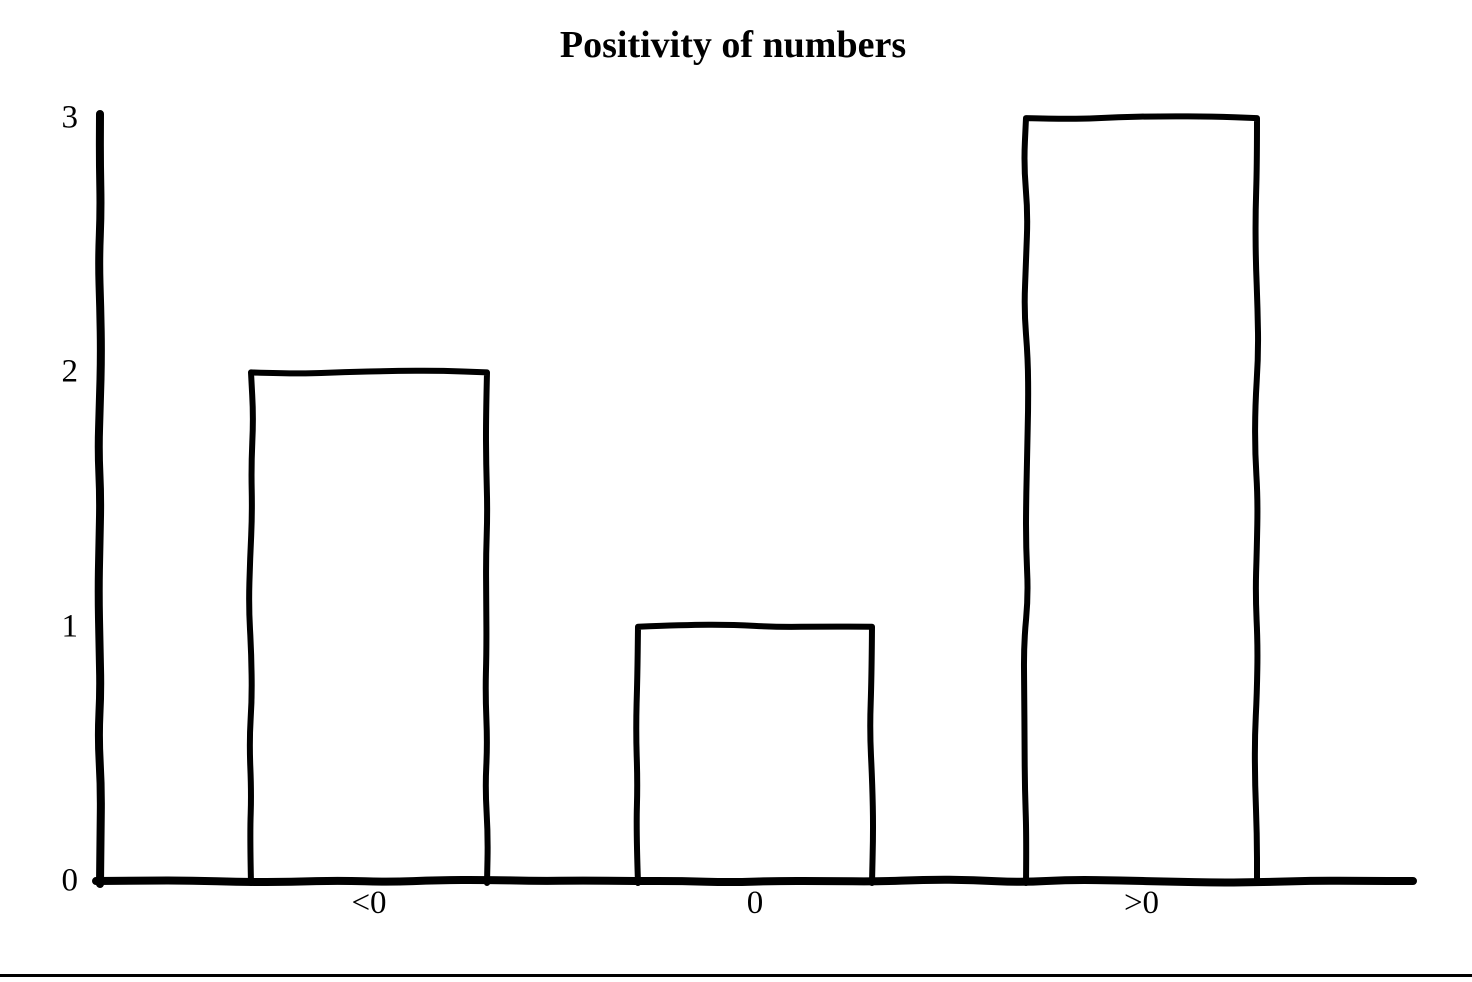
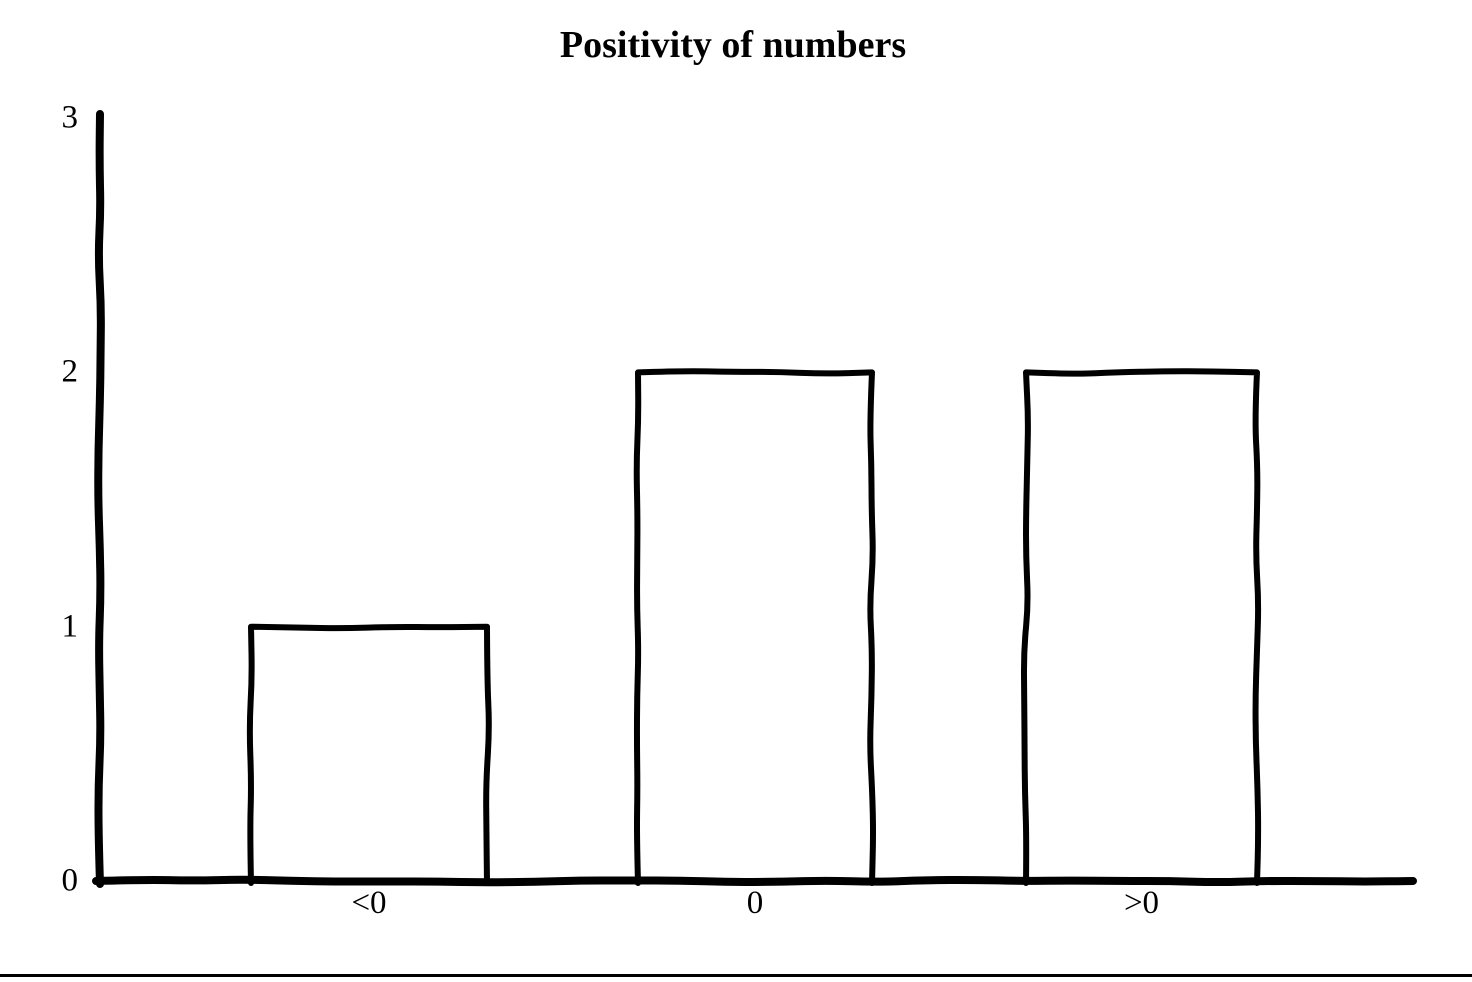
<0: 2 -> 1
0: 1 -> 2
>0: 3 -> 2
